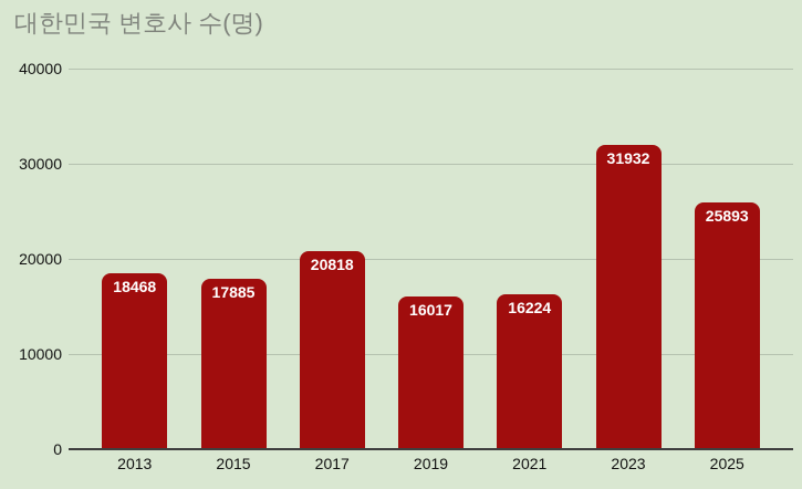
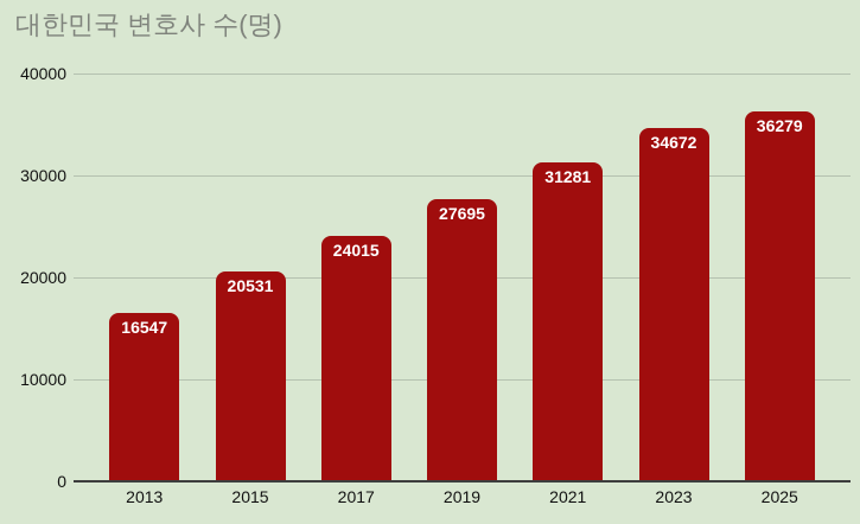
2013: 18468 -> 16547
2015: 17885 -> 20531
2017: 20818 -> 24015
2019: 16017 -> 27695
2021: 16224 -> 31281
2023: 31932 -> 34672
2025: 25893 -> 36279
